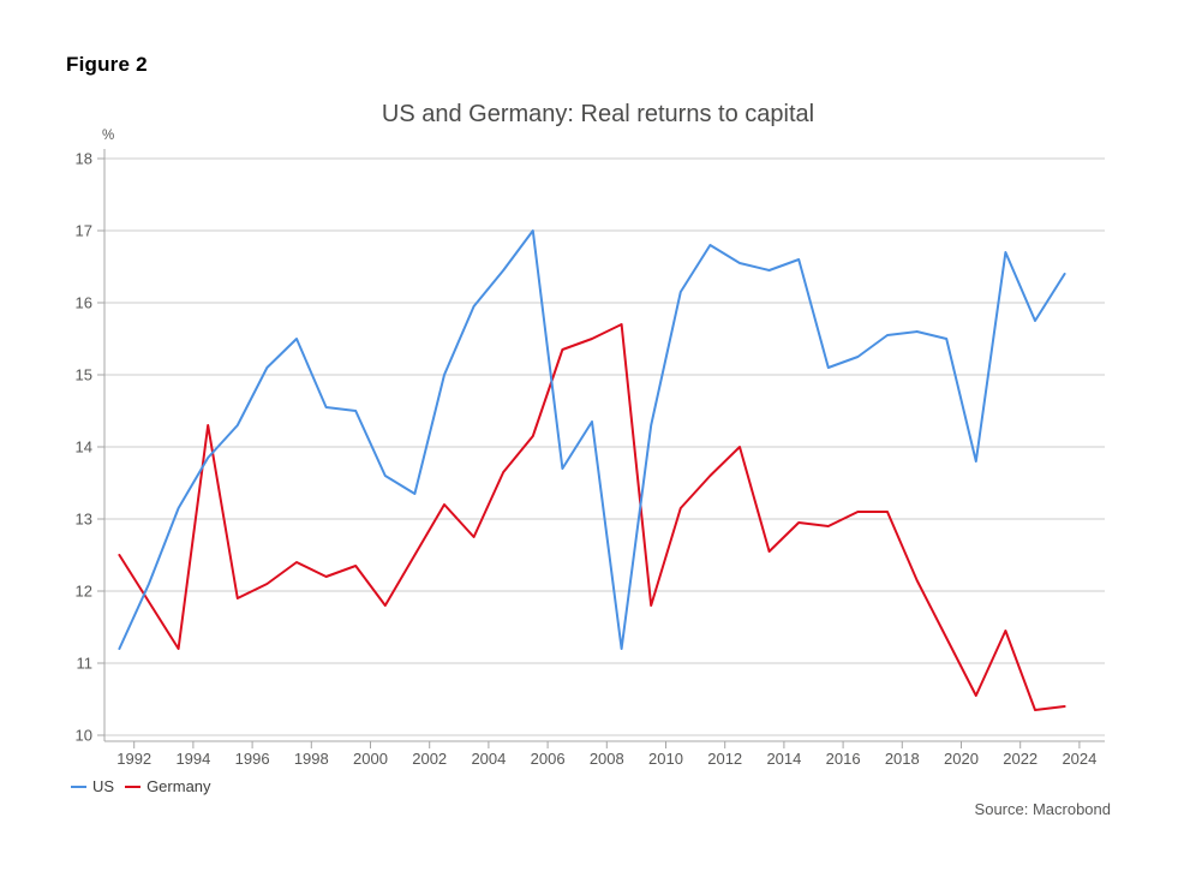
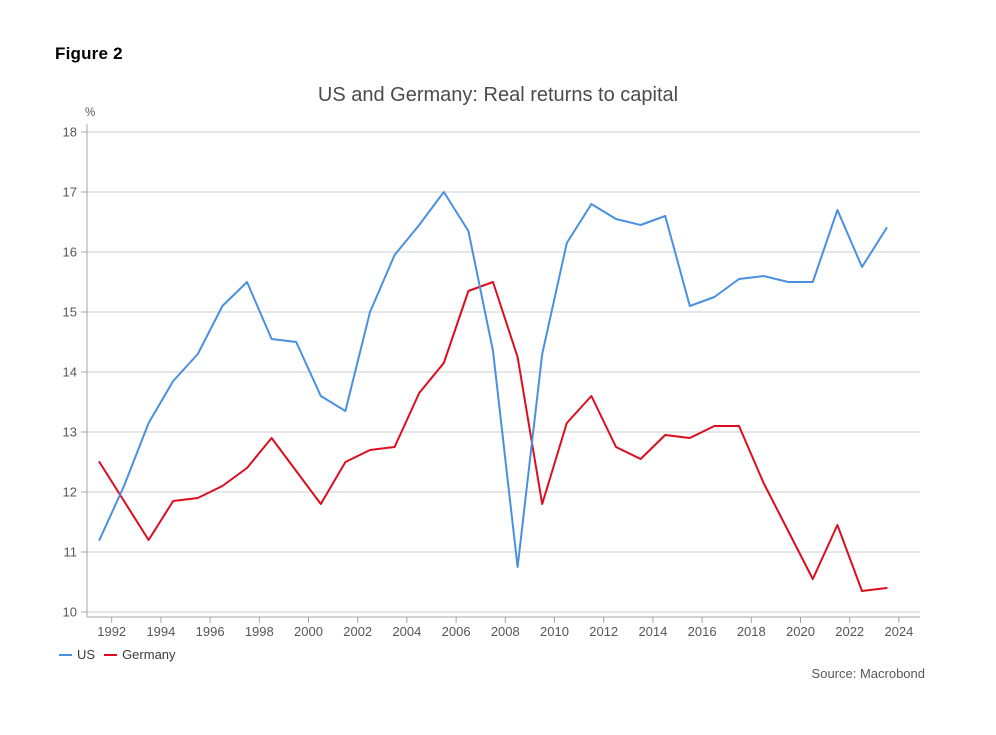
Germany/1994: 14.3 -> 11.8
Germany/1998: 12.2 -> 12.9
Germany/2002: 13.2 -> 12.7
US/2006: 13.7 -> 16.4
US/2008: 11.2 -> 10.8
Germany/2008: 15.7 -> 14.2
Germany/2012: 14.0 -> 12.8
US/2020: 13.8 -> 15.5
